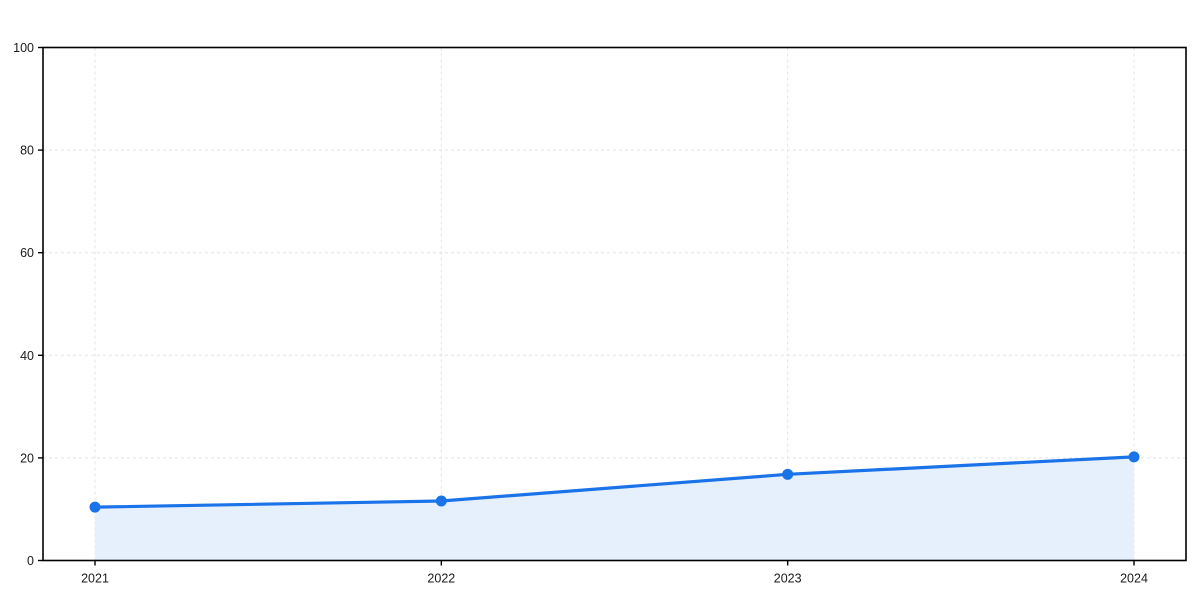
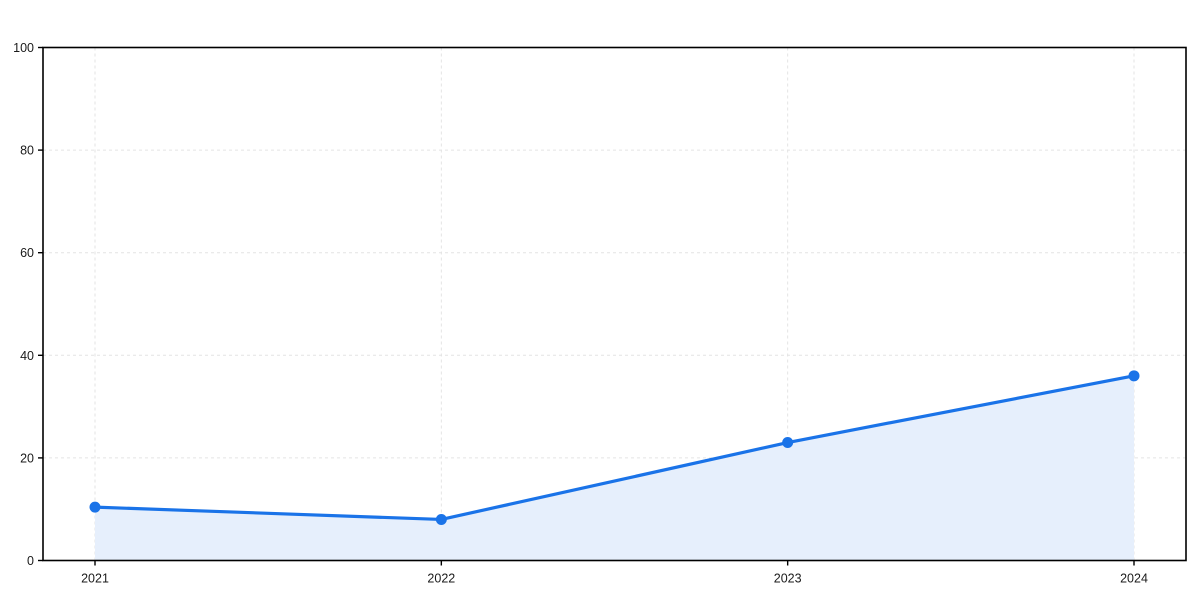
2022: 12 -> 8
2023: 17 -> 23
2024: 20 -> 36
